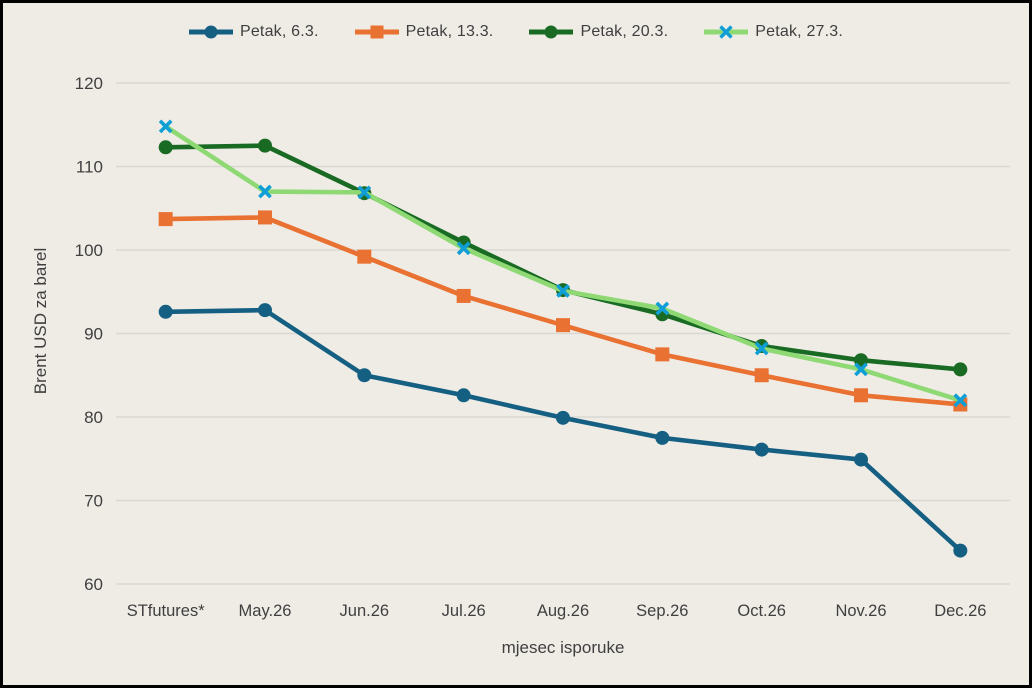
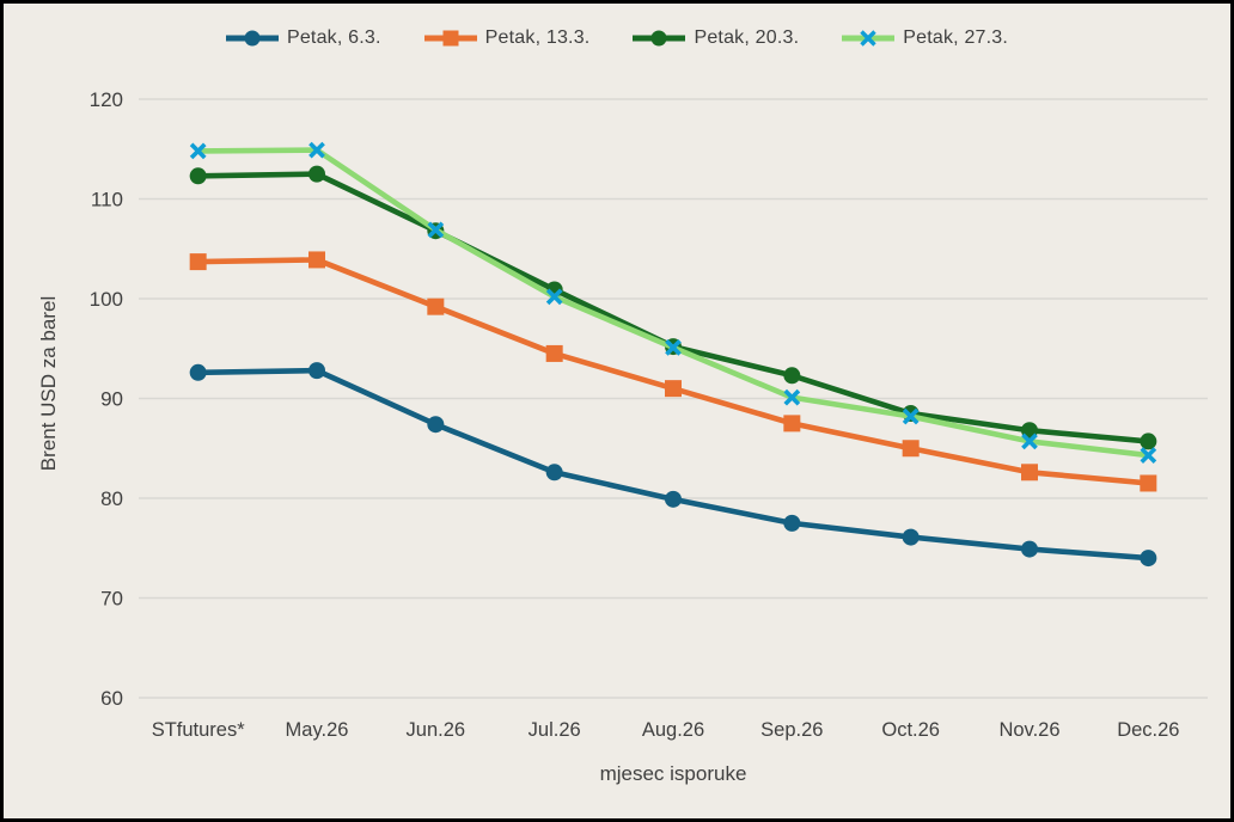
Petak, 27.3./May.26: 107 -> 115
Petak, 6.3./Jun.26: 85 -> 87
Petak, 27.3./Sep.26: 93 -> 90
Petak, 6.3./Dec.26: 64 -> 74
Petak, 27.3./Dec.26: 82 -> 84
